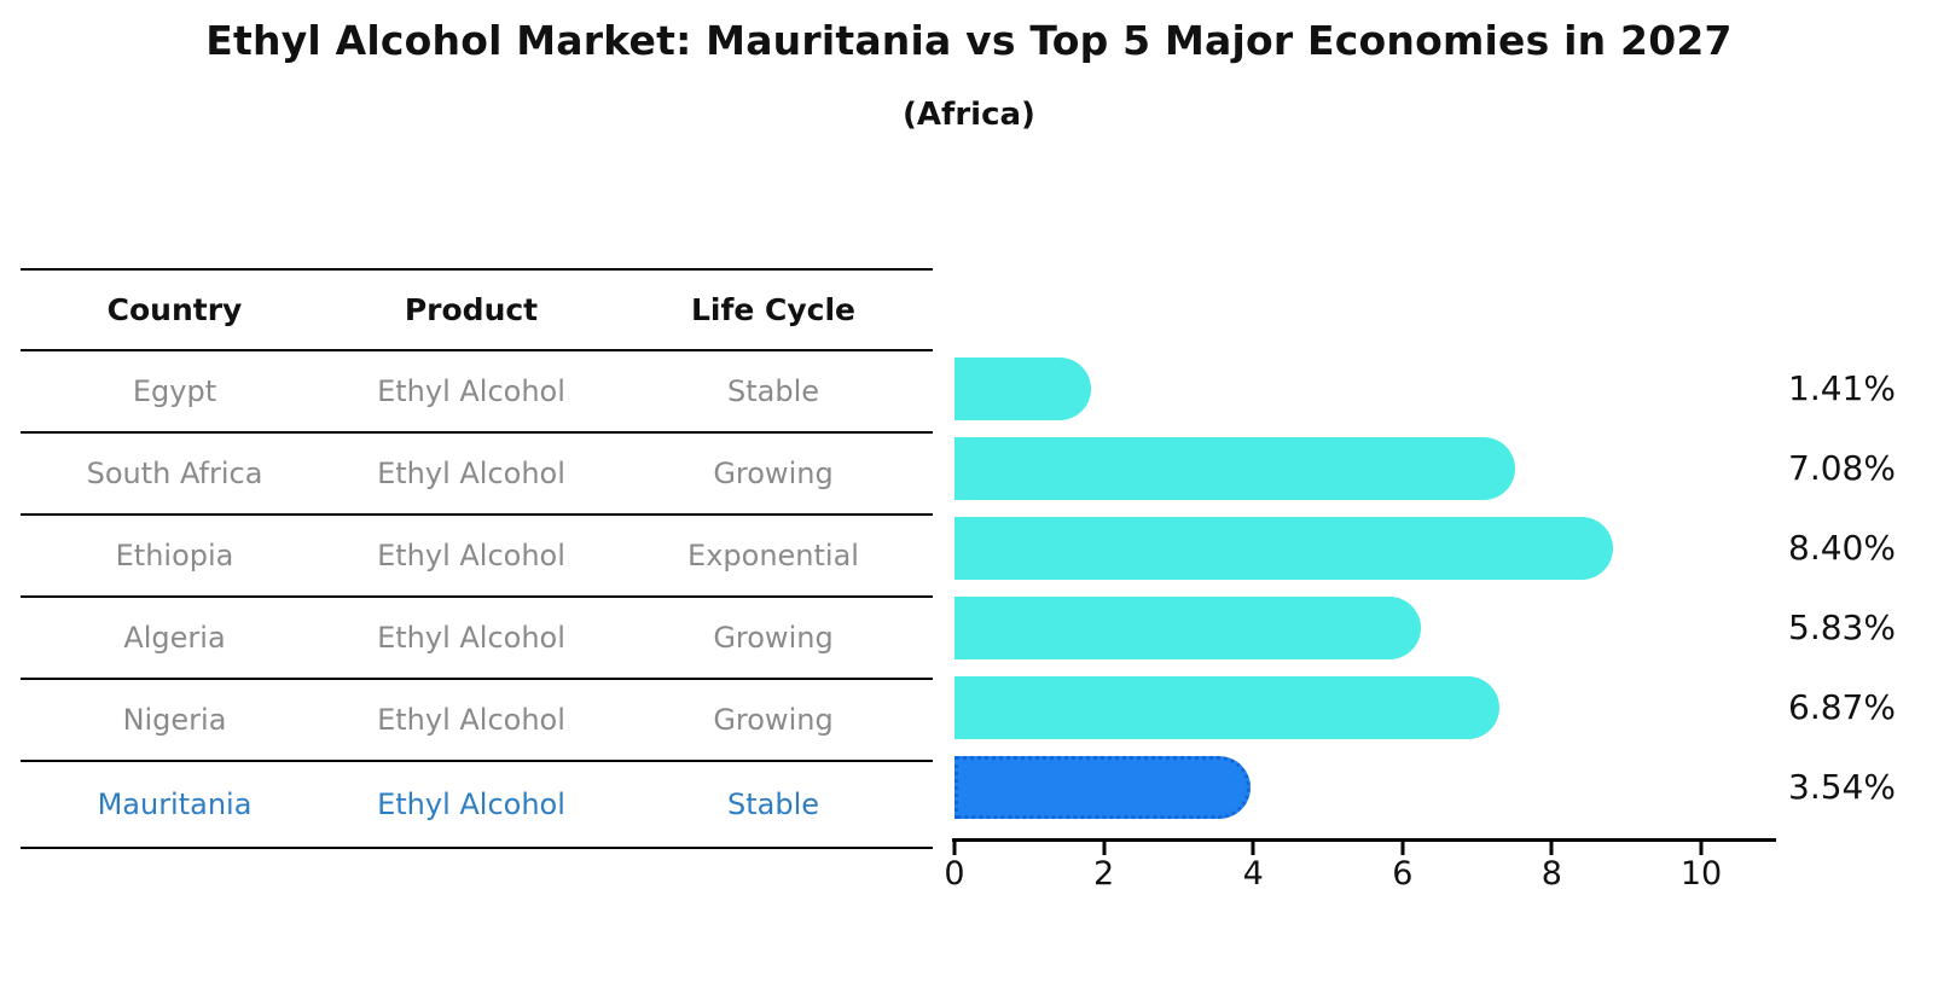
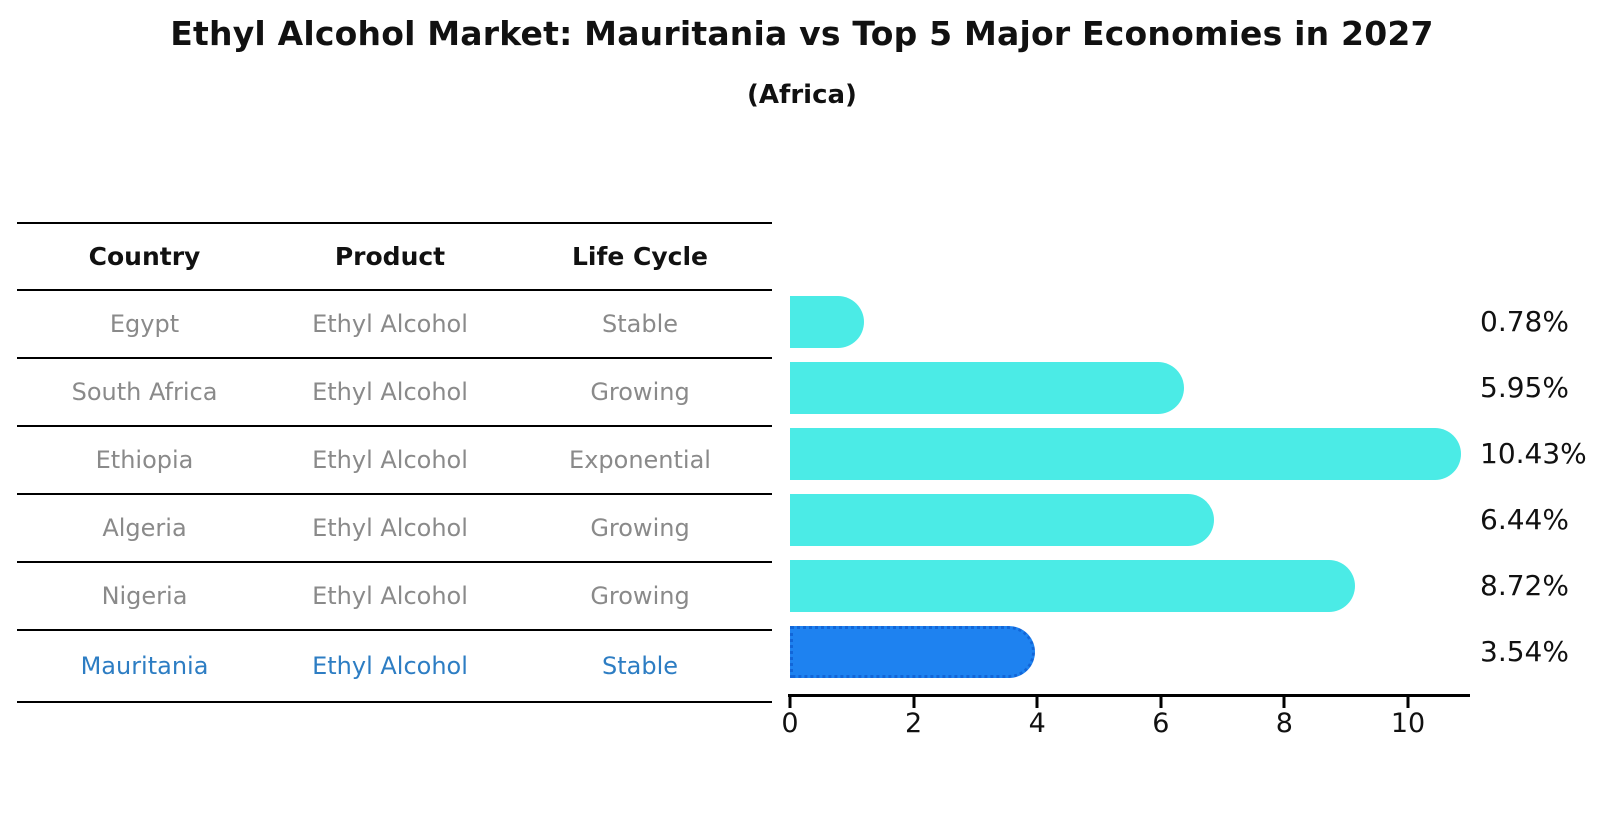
Egypt: 1.41% -> 0.78%
South Africa: 7.08% -> 5.95%
Ethiopia: 8.40% -> 10.43%
Algeria: 5.83% -> 6.44%
Nigeria: 6.87% -> 8.72%
